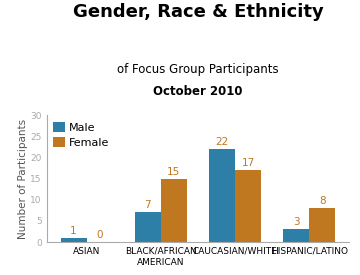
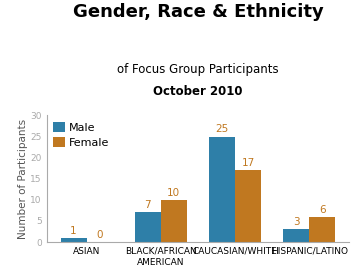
Female/BLACK/AFRICAN AMERICAN: 15 -> 10
Male/CAUCASIAN/WHITE: 22 -> 25
Female/HISPANIC/LATINO: 8 -> 6
